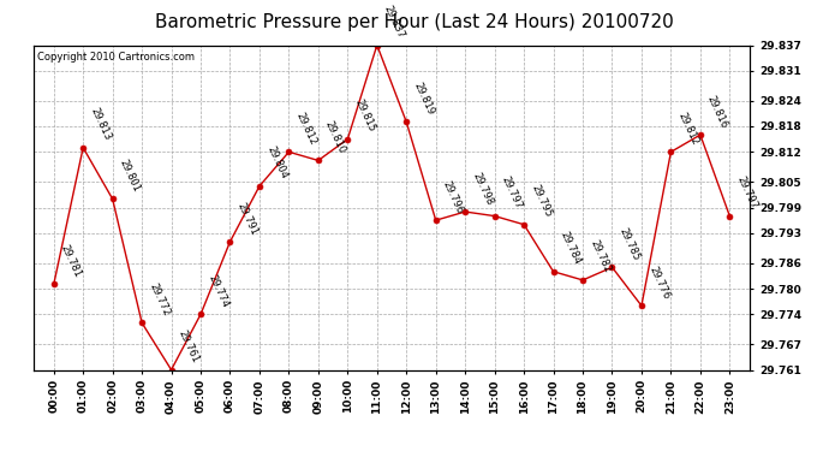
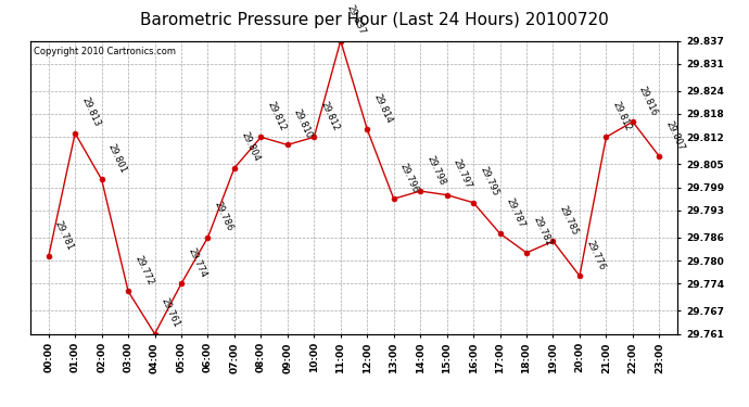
06:00: 29.791 -> 29.786
10:00: 29.815 -> 29.812
12:00: 29.819 -> 29.814
17:00: 29.784 -> 29.787
23:00: 29.797 -> 29.807
